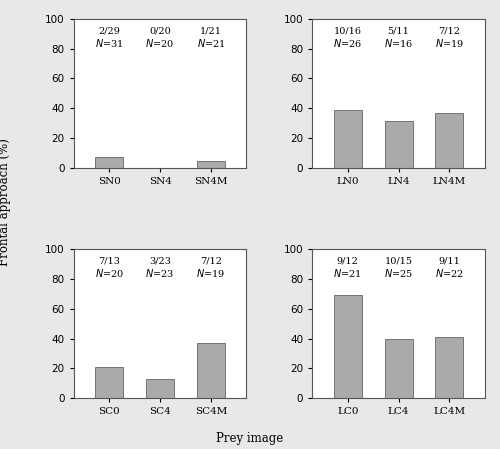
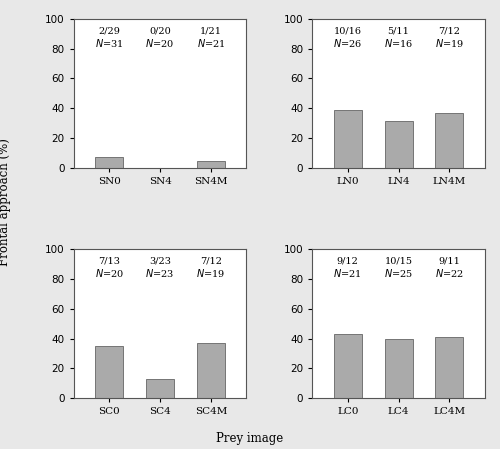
SC0: 21 -> 35
LC0: 69 -> 43
